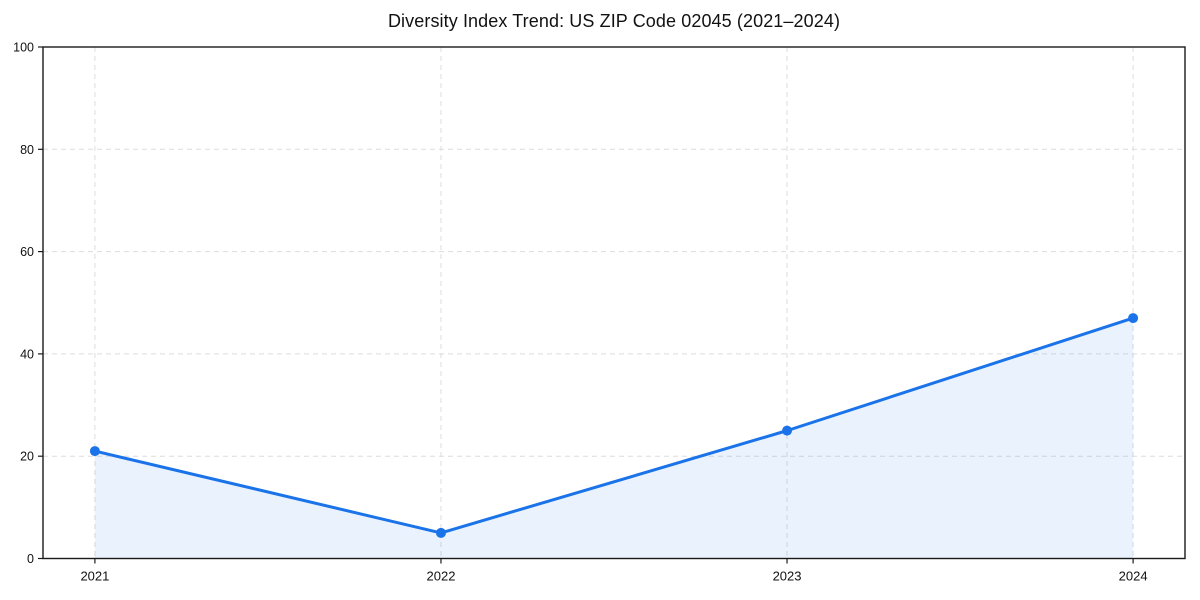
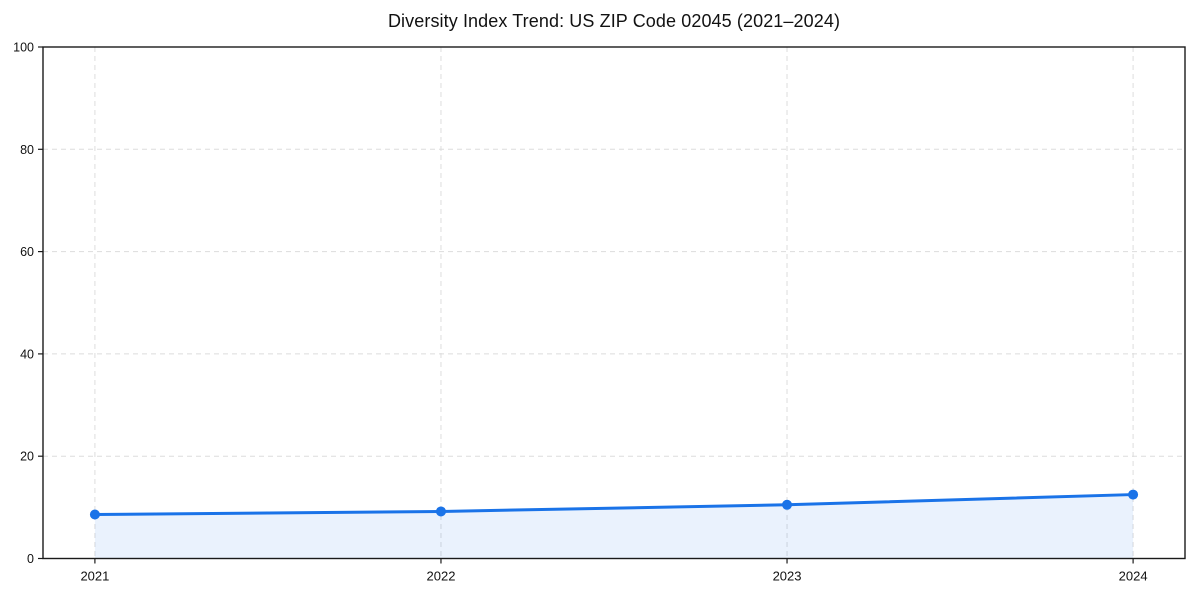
2021: 21 -> 9
2022: 5 -> 9
2023: 25 -> 10
2024: 47 -> 12
